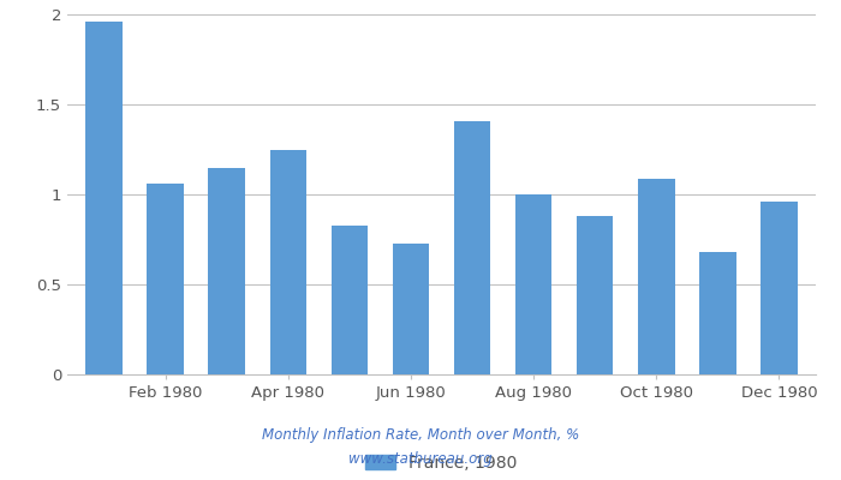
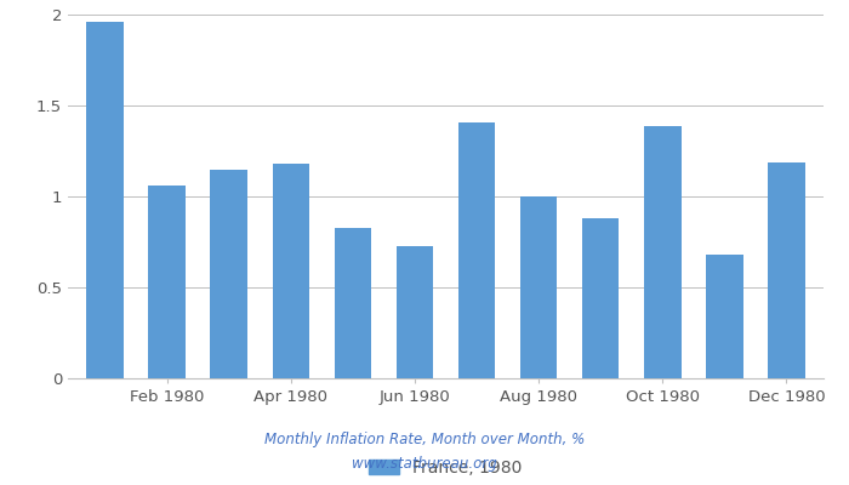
Apr 1980: 1.25 -> 1.18
Oct 1980: 1.09 -> 1.39
Dec 1980: 0.96 -> 1.19
